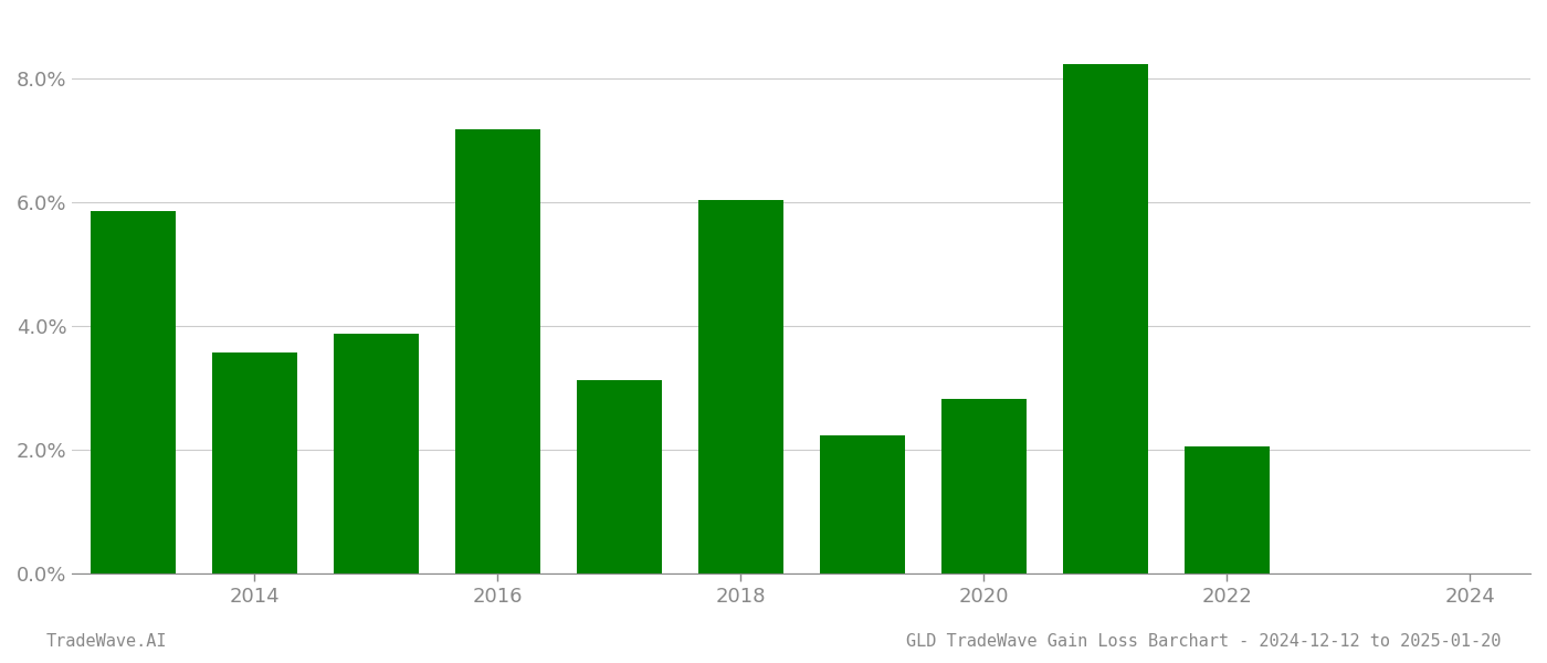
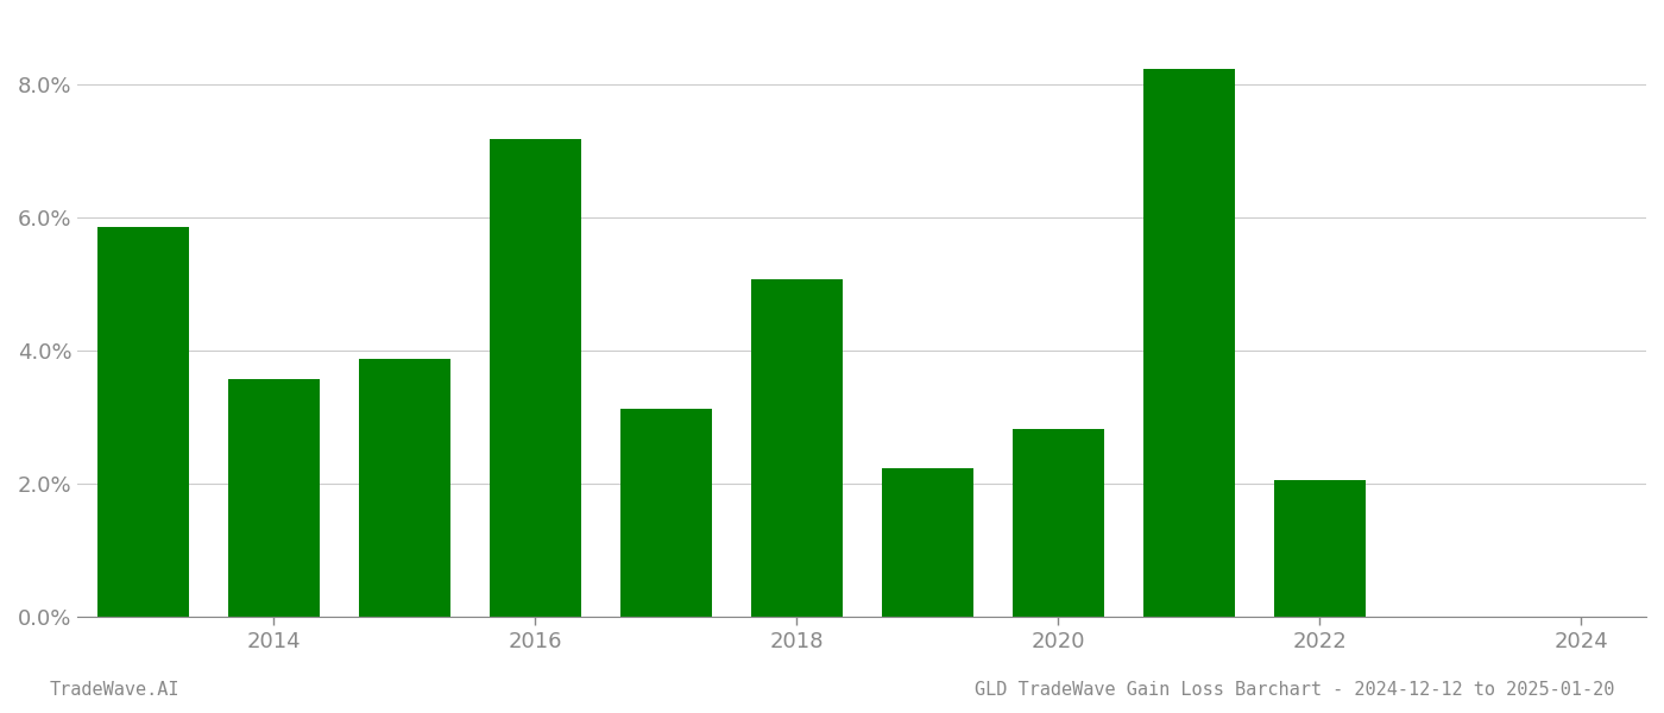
2018: 6.04% -> 5.08%
